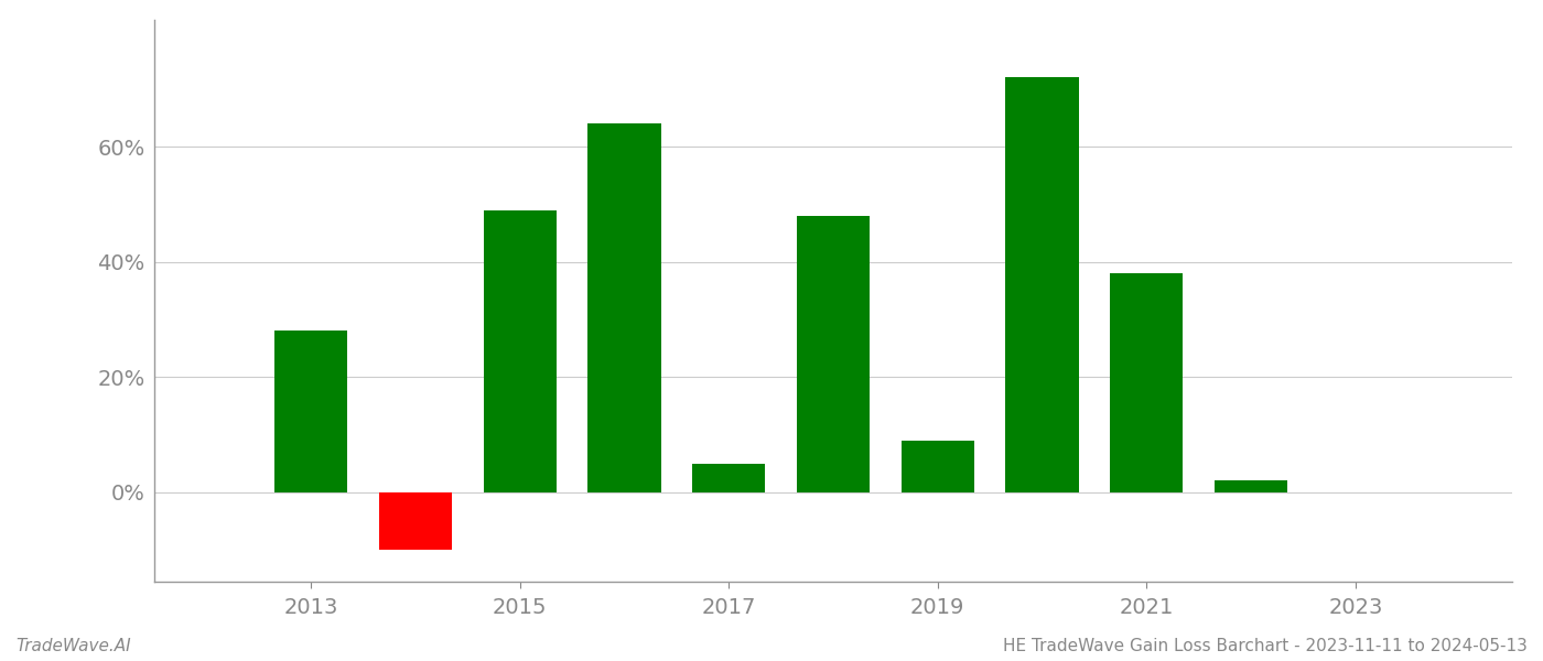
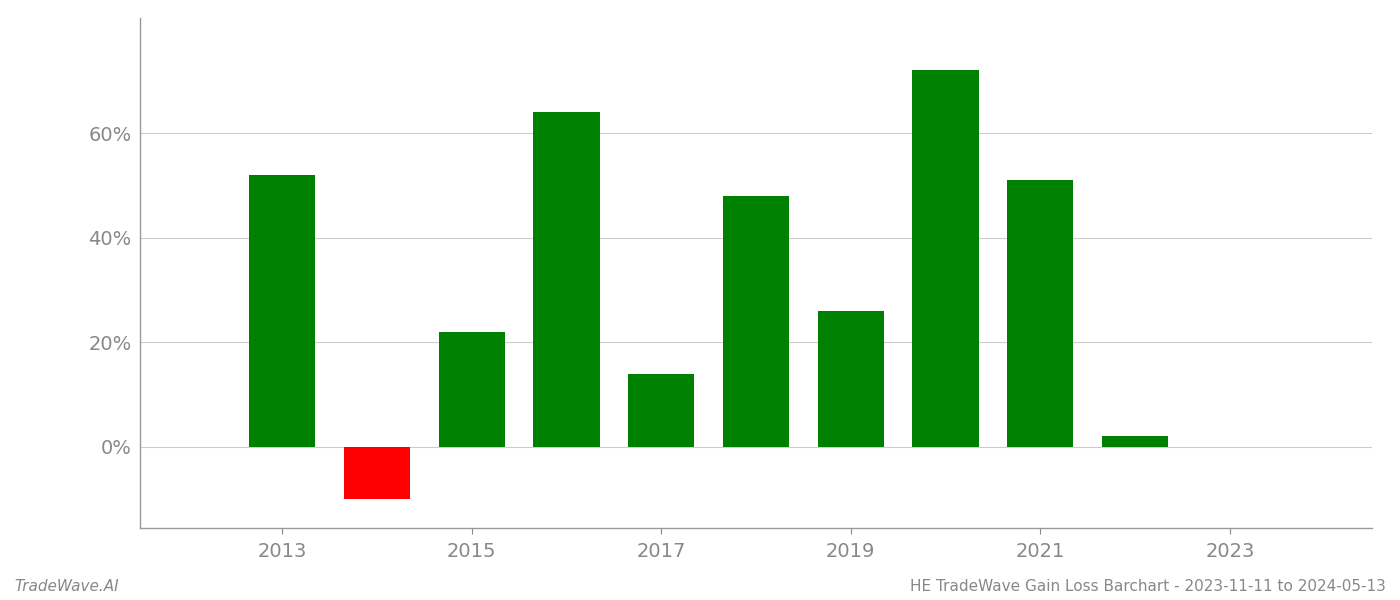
2013: 28% -> 52%
2015: 49% -> 22%
2017: 5% -> 14%
2019: 9% -> 26%
2021: 38% -> 51%
